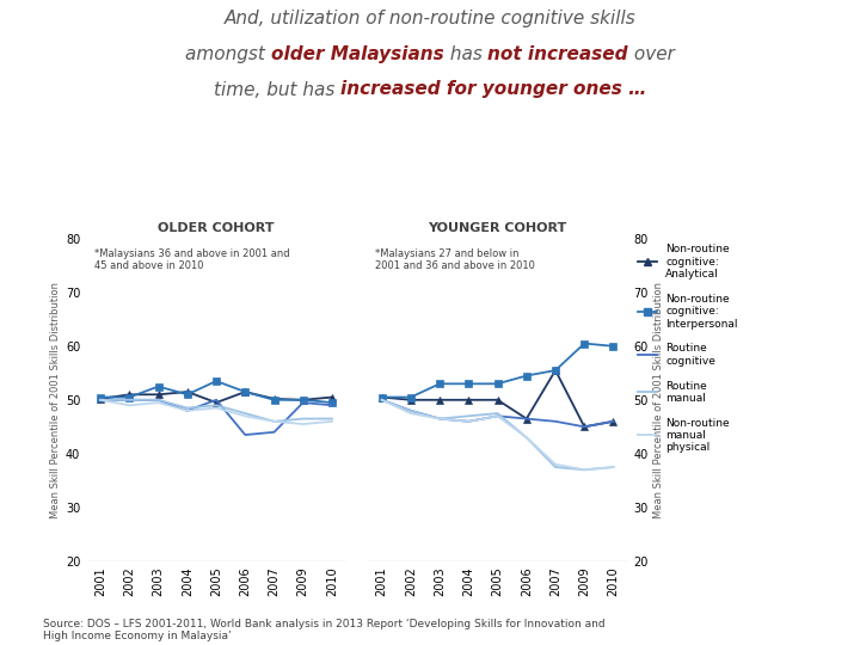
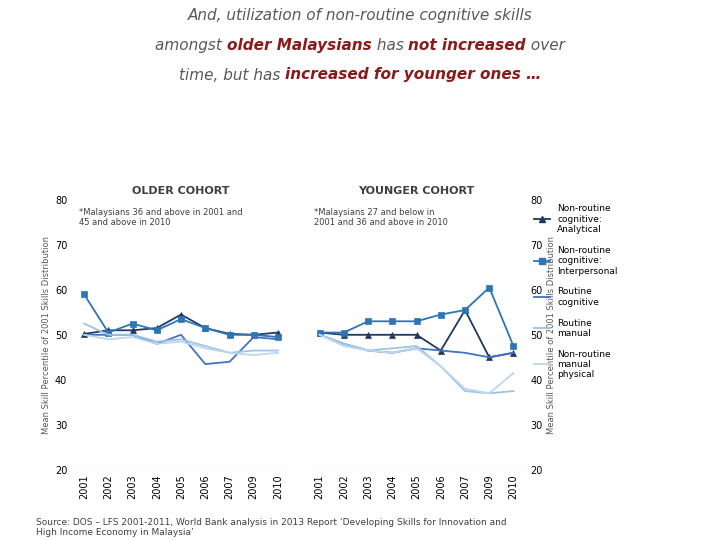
OLDER COHORT/Non-routine cognitive: Interpersonal/2001: 50.5 -> 59.0
OLDER COHORT/Routine manual/2001: 50.0 -> 52.5
OLDER COHORT/Non-routine cognitive: Analytical/2005: 49.5 -> 54.5
YOUNGER COHORT/Non-routine cognitive: Interpersonal/2010: 60.0 -> 47.5
YOUNGER COHORT/Non-routine manual physical/2010: 37.5 -> 41.5
